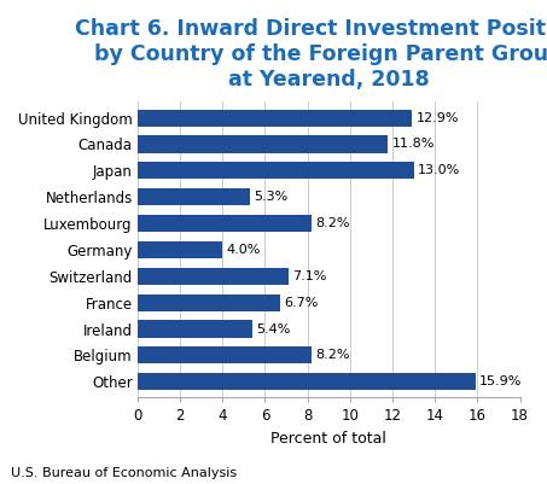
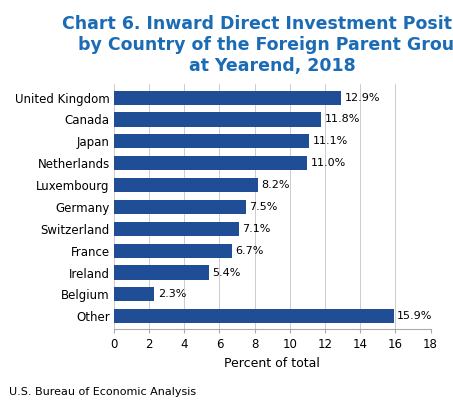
Japan: 13.0% -> 11.1%
Netherlands: 5.3% -> 11.0%
Germany: 4.0% -> 7.5%
Belgium: 8.2% -> 2.3%
